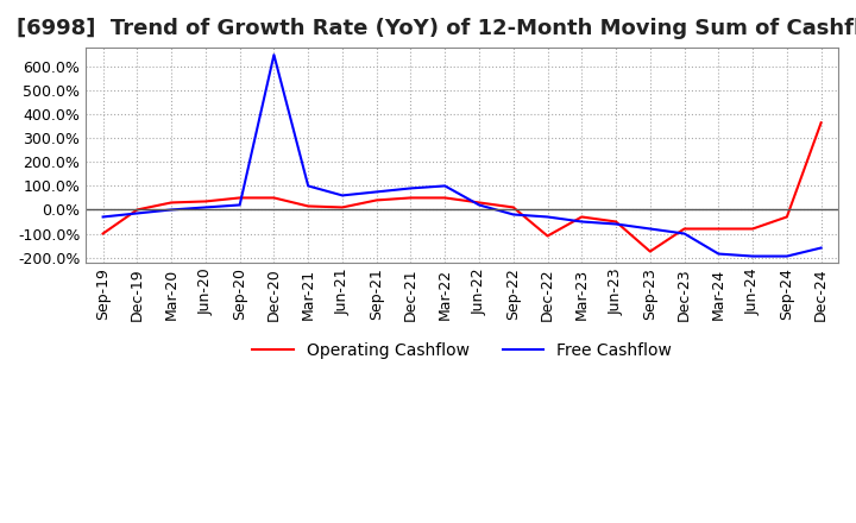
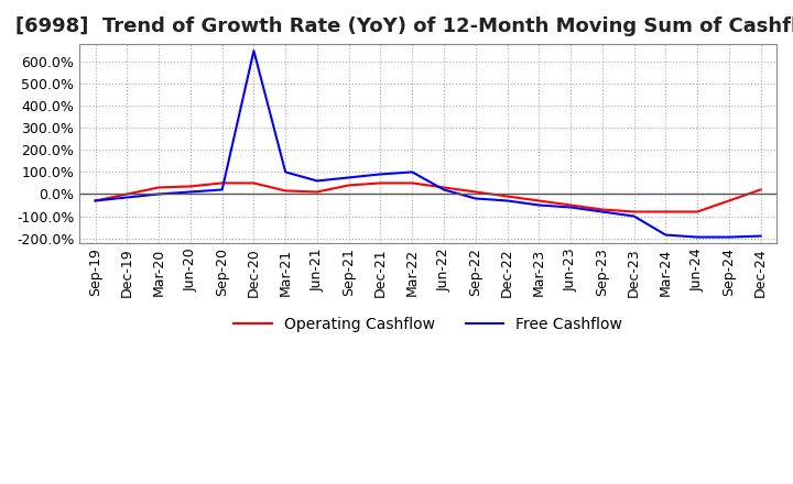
Operating Cashflow/Sep-19: -100% -> -30%
Operating Cashflow/Dec-22: -110% -> -10%
Operating Cashflow/Sep-23: -175% -> -70%
Operating Cashflow/Dec-24: 365% -> 20%
Free Cashflow/Dec-24: -160% -> -190%
